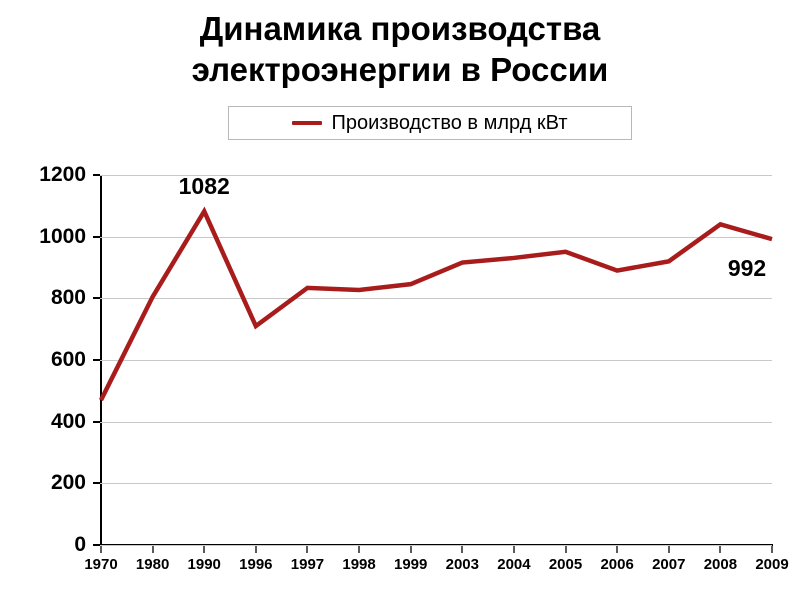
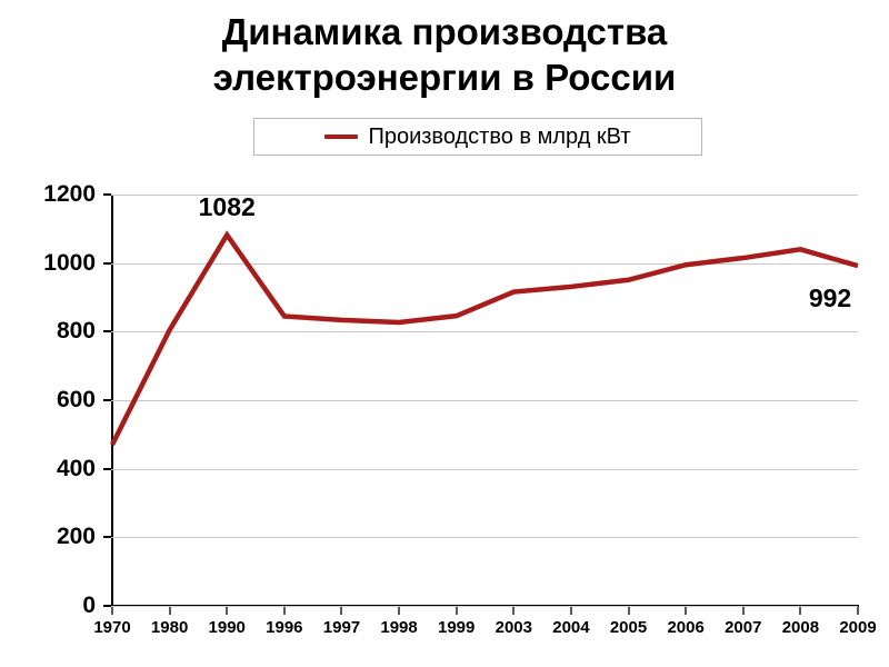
1996: 710 -> 840
2006: 890 -> 1000
2007: 920 -> 1020
